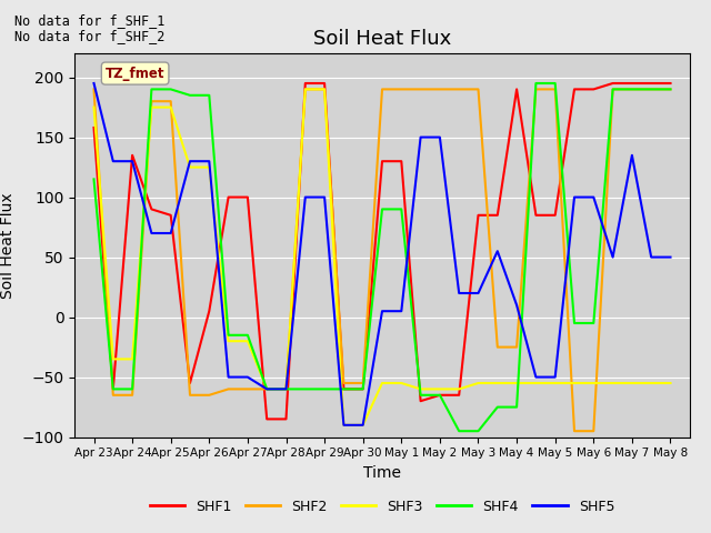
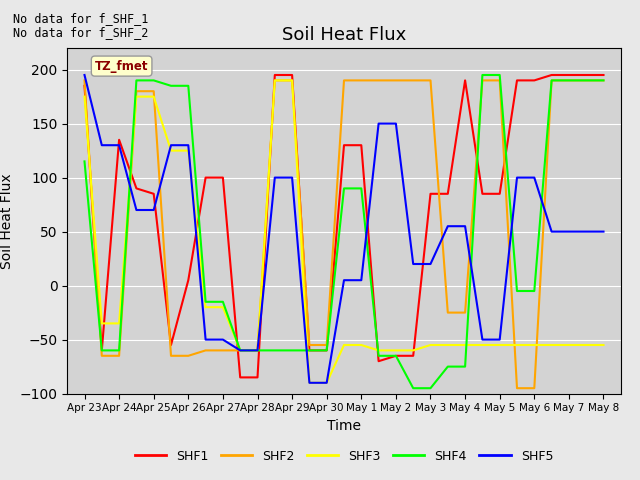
SHF1/Apr 23: 158 -> 185
SHF5/May 4: 10 -> 55
SHF5/May 7: 135 -> 50
